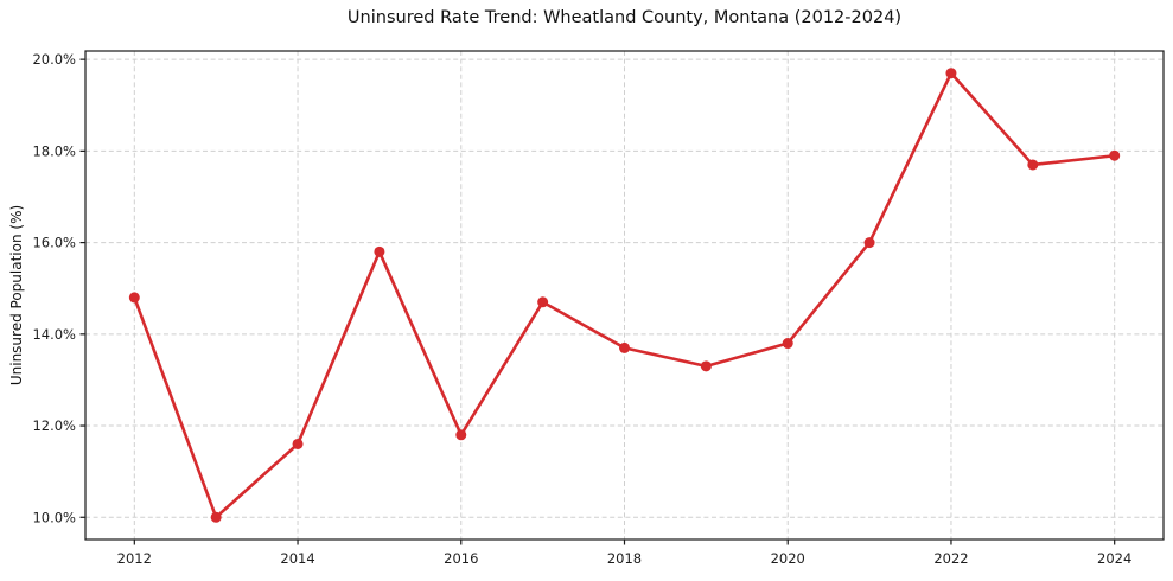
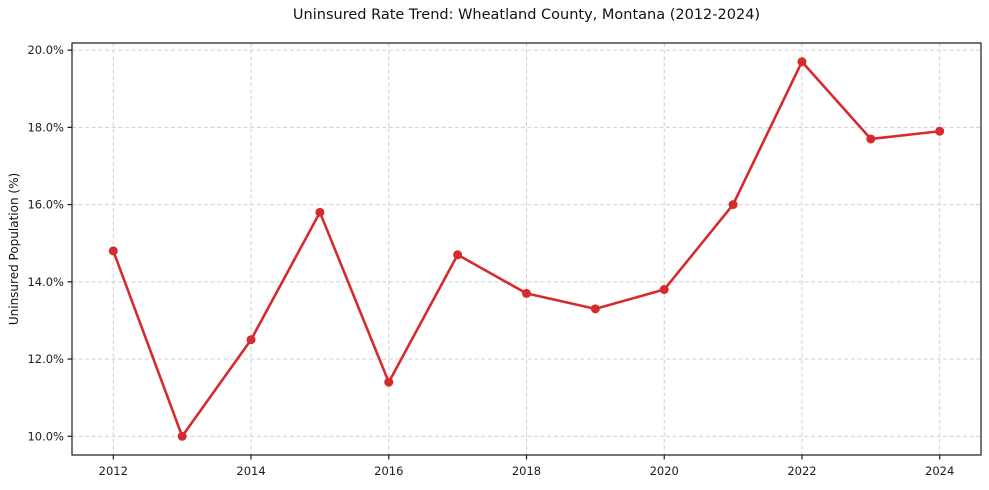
2014: 11.6% -> 12.5%
2016: 11.8% -> 11.4%
